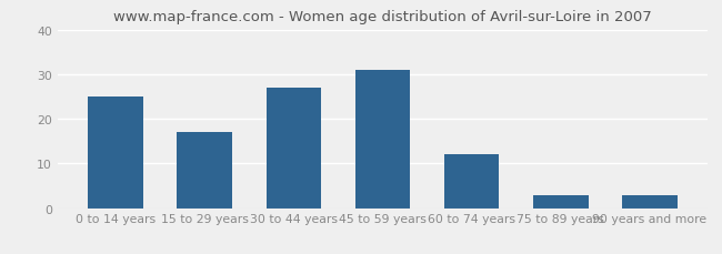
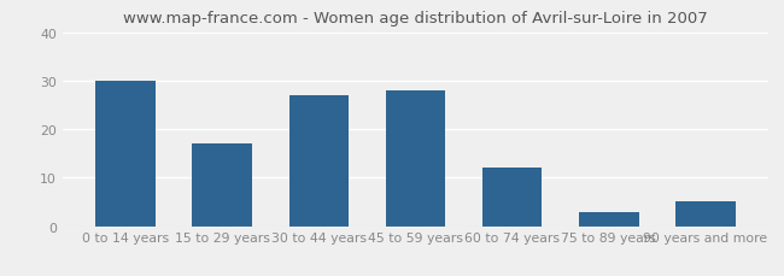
0 to 14 years: 25 -> 30
45 to 59 years: 31 -> 28
90 years and more: 3 -> 5
